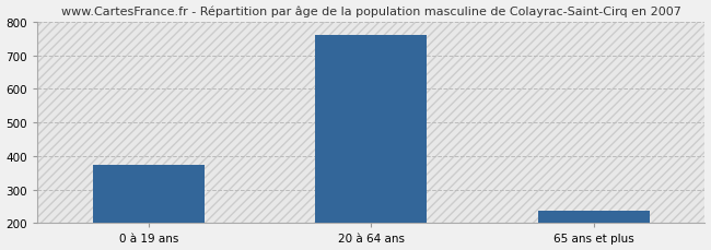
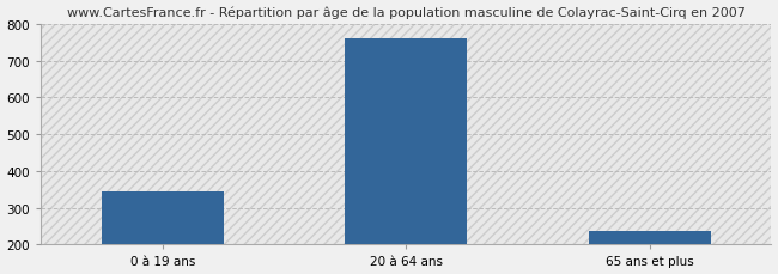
0 à 19 ans: 375 -> 345
